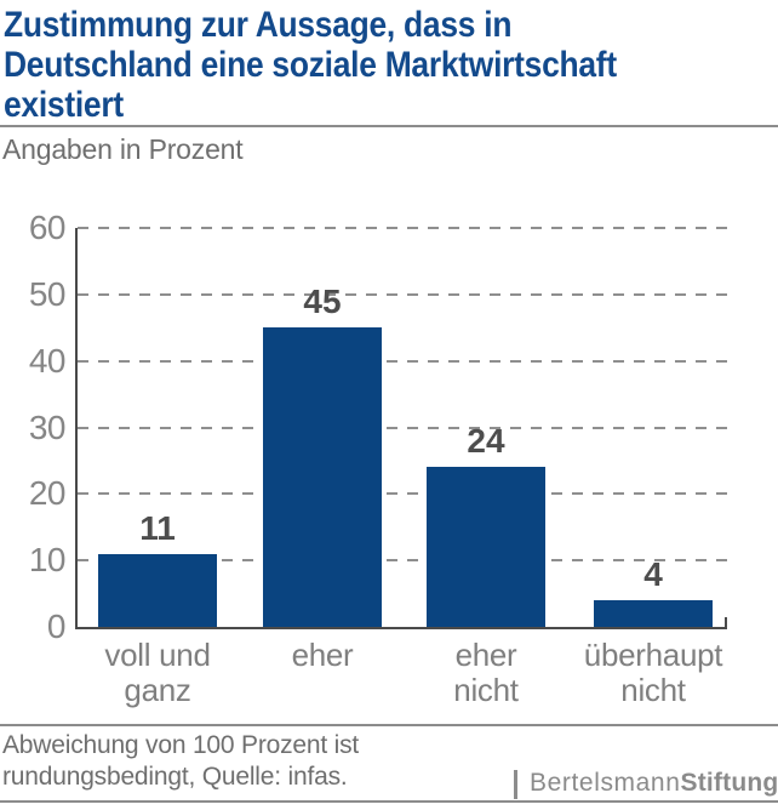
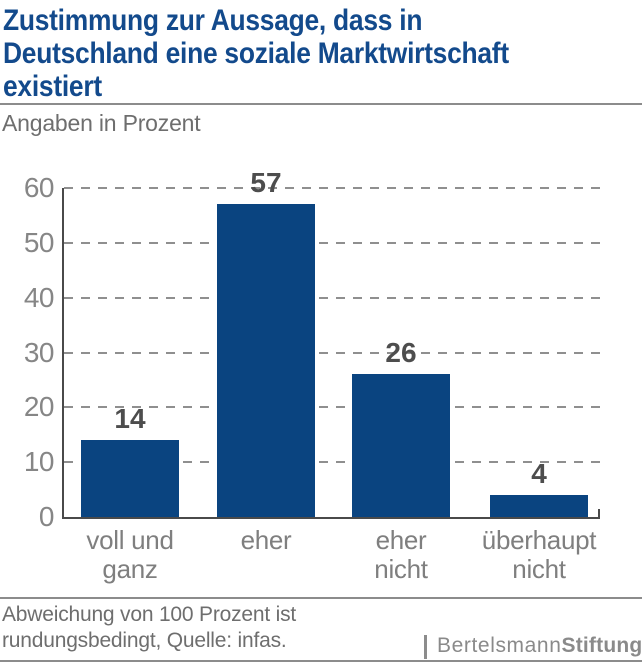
voll und ganz: 11 -> 14
eher: 45 -> 57
eher nicht: 24 -> 26
